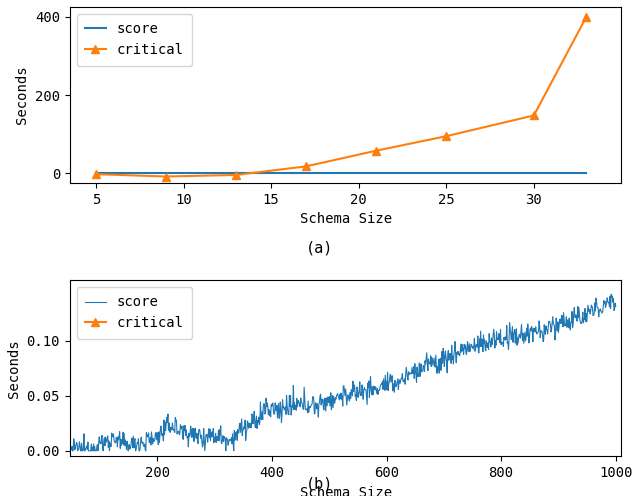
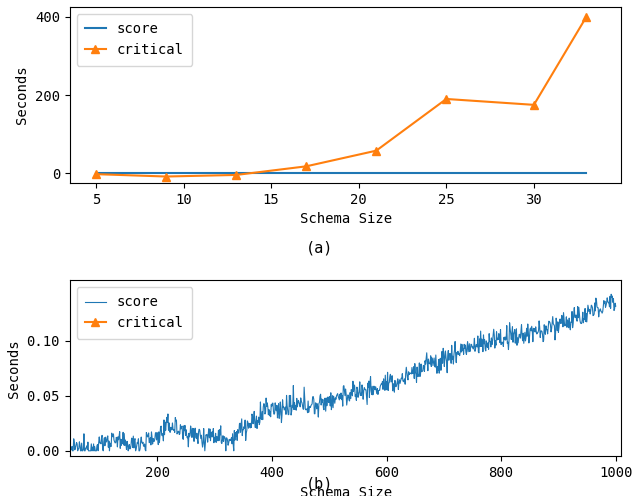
critical/25: 95 -> 190
critical/30: 148 -> 175
